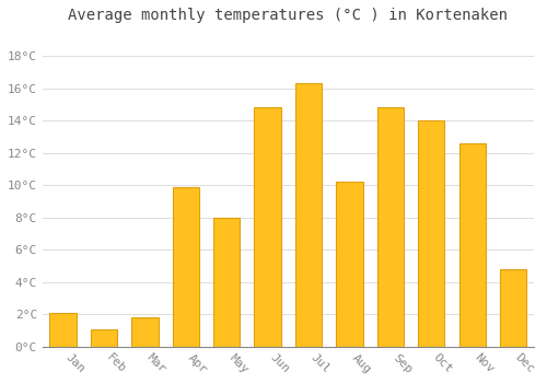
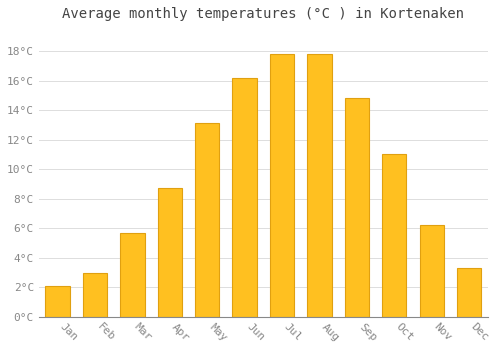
Feb: 1.1°C -> 3.0°C
Mar: 1.8°C -> 5.7°C
Apr: 9.9°C -> 8.7°C
May: 8.0°C -> 13.1°C
Jun: 14.8°C -> 16.2°C
Jul: 16.3°C -> 17.8°C
Aug: 10.2°C -> 17.8°C
Oct: 14.0°C -> 11.0°C
Nov: 12.6°C -> 6.2°C
Dec: 4.8°C -> 3.3°C
